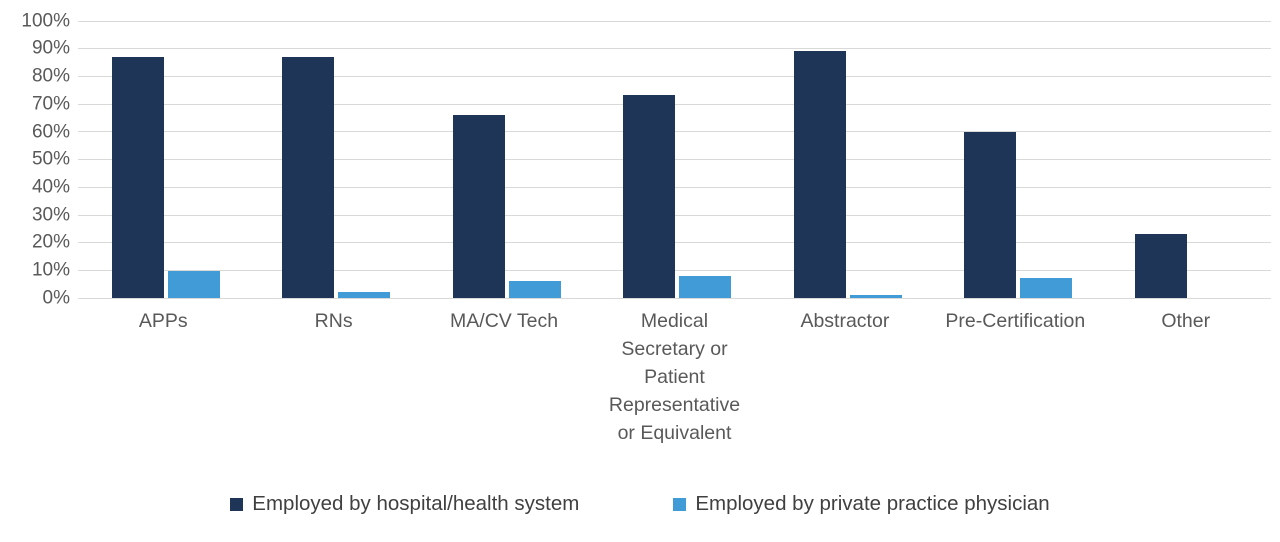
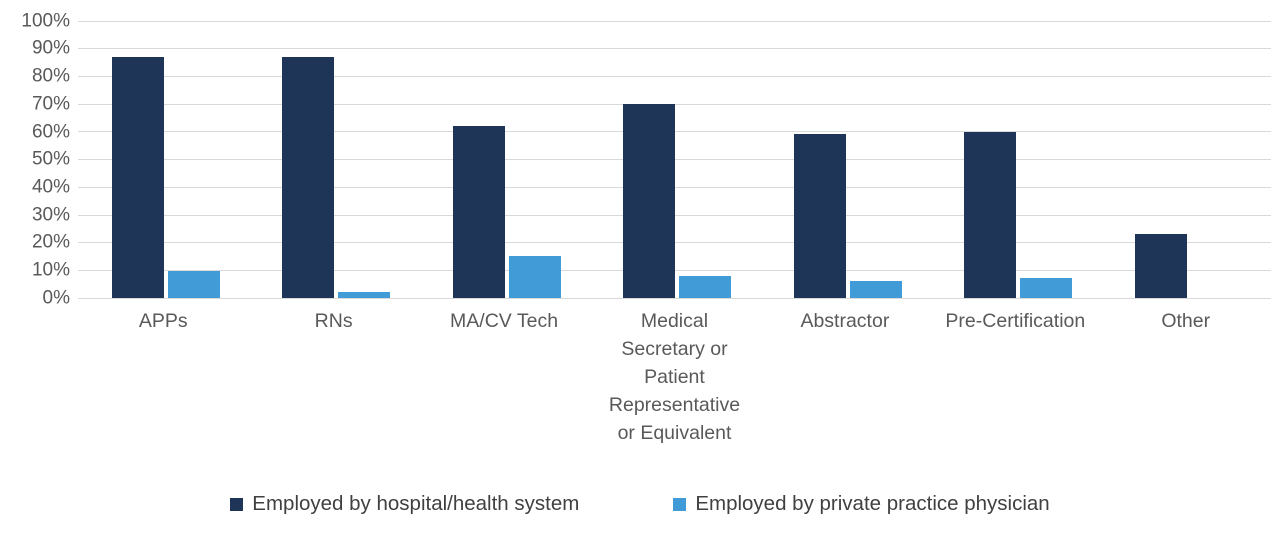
Employed by hospital/health system/MA/CV Tech: 66% -> 62%
Employed by private practice physician/MA/CV Tech: 6% -> 15%
Employed by hospital/health system/Medical Secretary or Patient Representative or Equivalent: 73% -> 70%
Employed by hospital/health system/Abstractor: 89% -> 59%
Employed by private practice physician/Abstractor: 1% -> 6%
